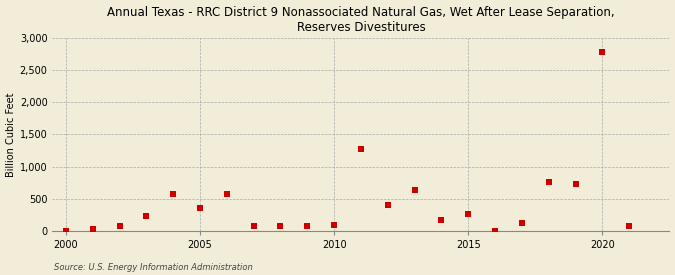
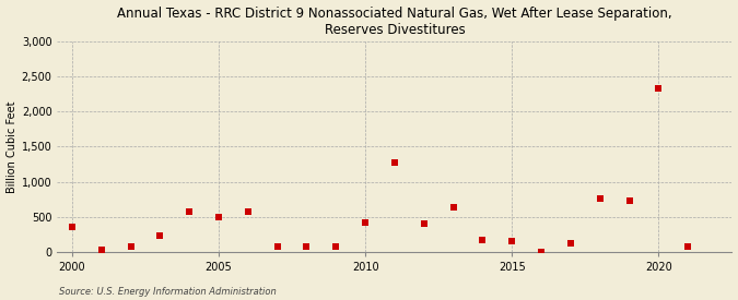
2000: 0 -> 360
2005: 360 -> 500
2010: 100 -> 420
2015: 270 -> 160
2020: 2,780 -> 2,320
